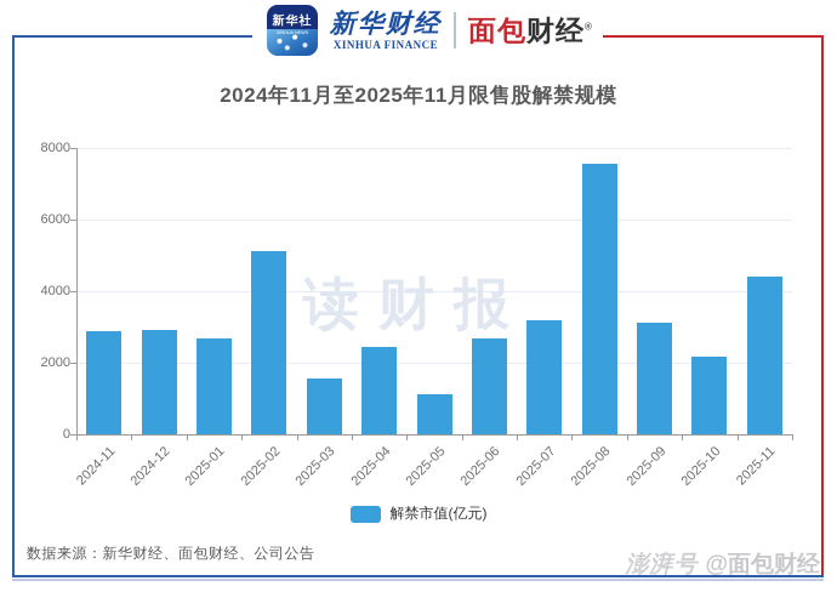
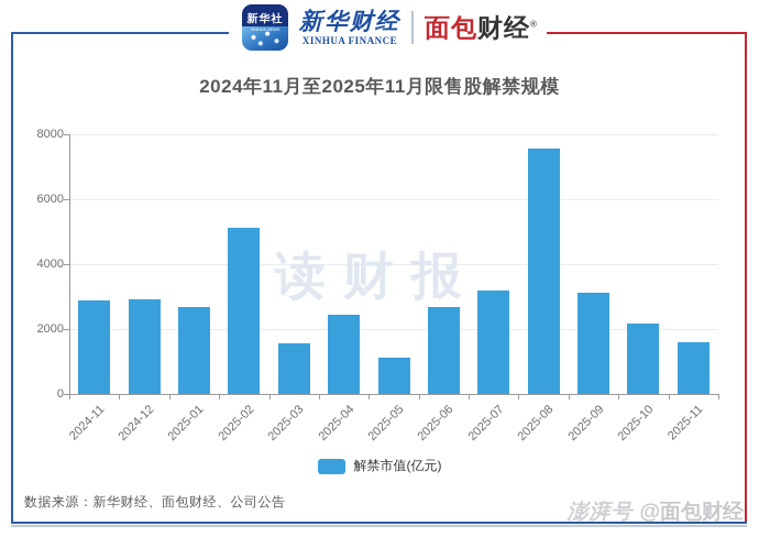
2025-11: 4400 -> 1600
